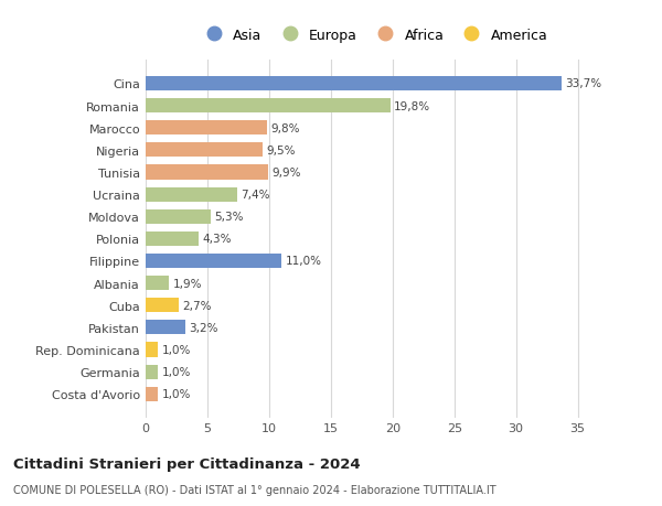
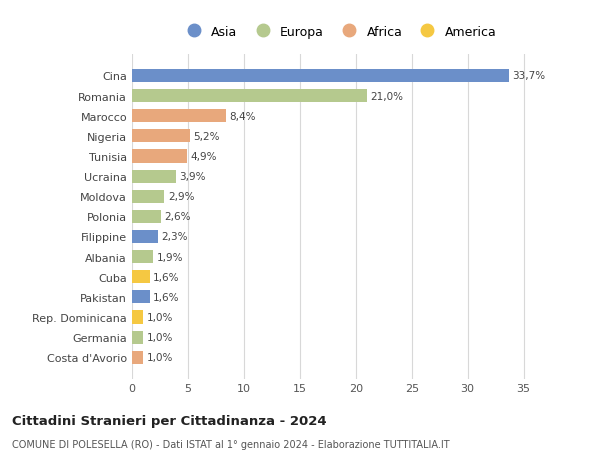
Romania: 19,8% -> 21,0%
Marocco: 9,8% -> 8,4%
Nigeria: 9,5% -> 5,2%
Tunisia: 9,9% -> 4,9%
Ucraina: 7,4% -> 3,9%
Moldova: 5,3% -> 2,9%
Polonia: 4,3% -> 2,6%
Filippine: 11,0% -> 2,3%
Cuba: 2,7% -> 1,6%
Pakistan: 3,2% -> 1,6%
